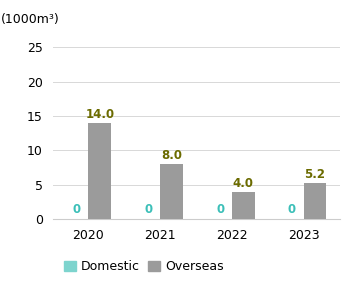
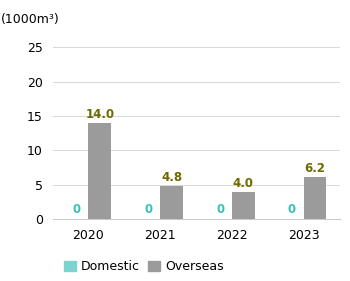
Overseas/2021: 8.0 -> 4.8
Overseas/2023: 5.2 -> 6.2
